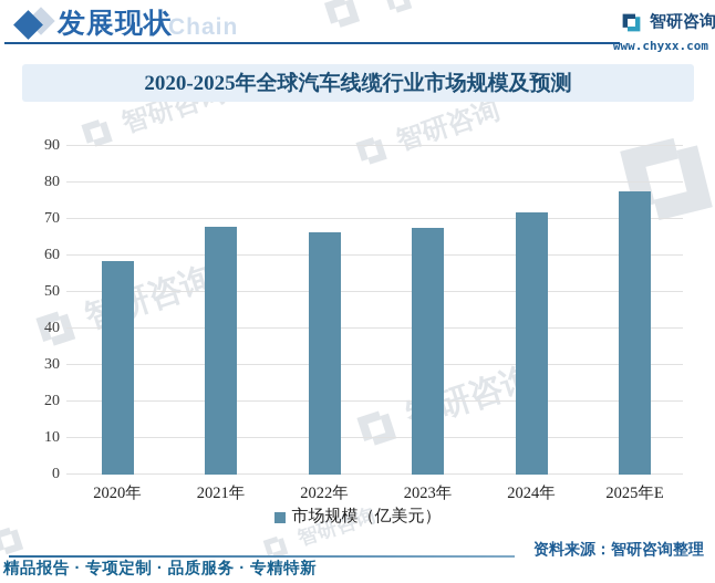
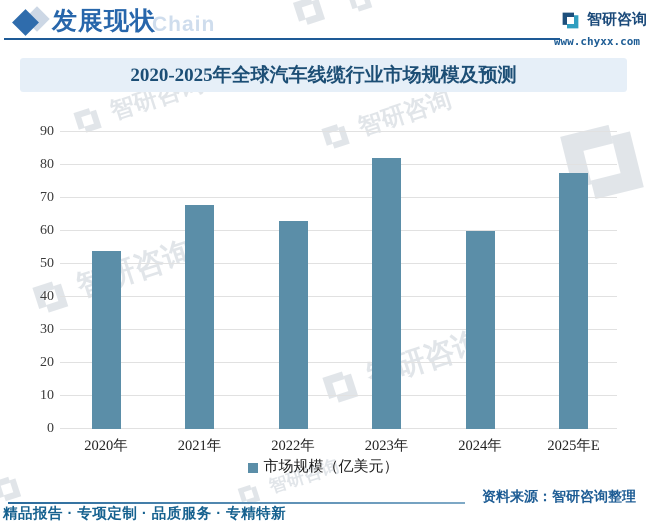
2020年: 58 -> 54
2022年: 66 -> 63
2023年: 68 -> 82
2024年: 72 -> 60
